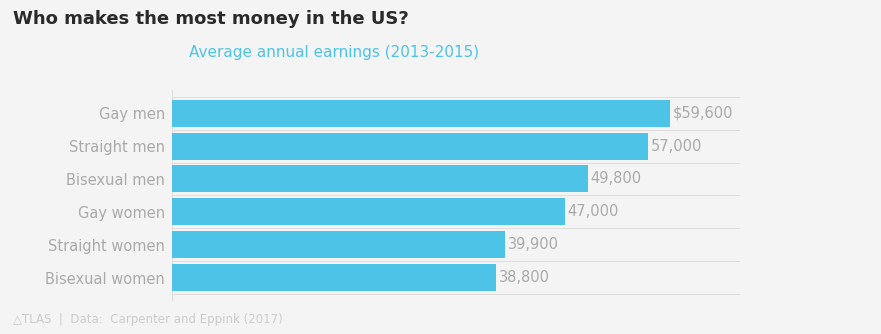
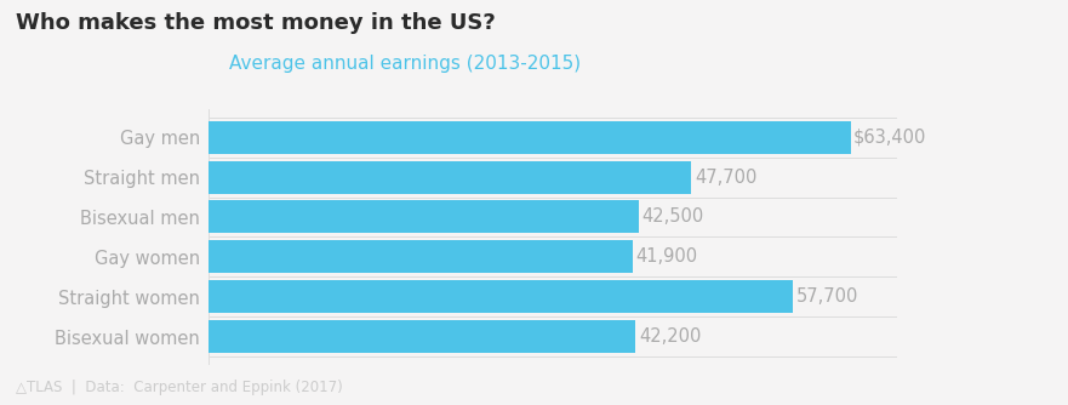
Gay men: $59,600 -> $63,400
Straight men: 57,000 -> 47,700
Bisexual men: 49,800 -> 42,500
Gay women: 47,000 -> 41,900
Straight women: 39,900 -> 57,700
Bisexual women: 38,800 -> 42,200
